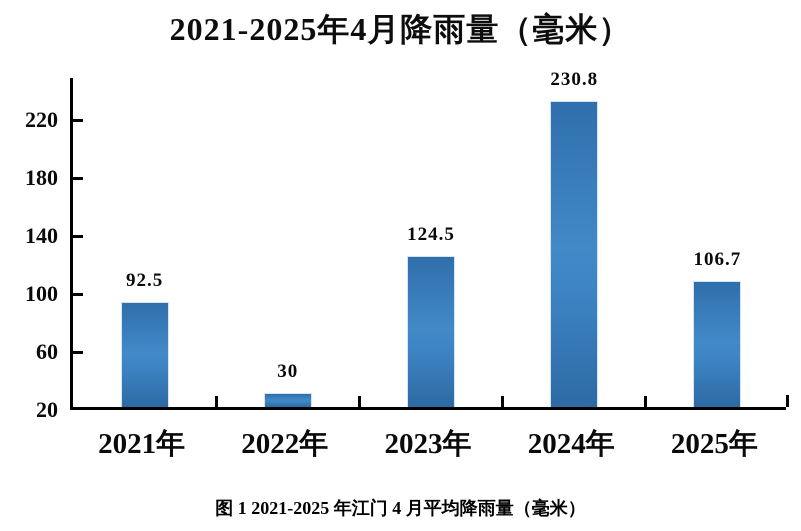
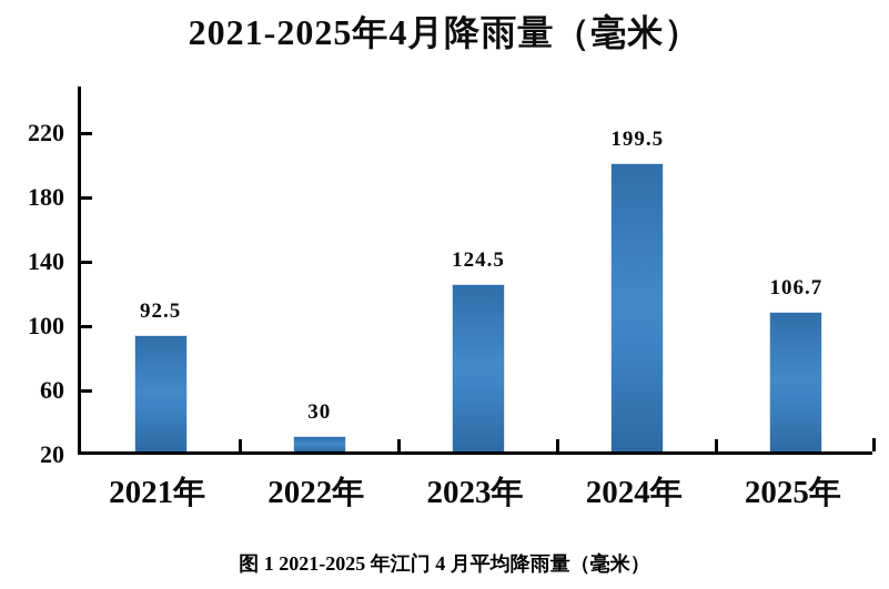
2024年: 230.8 -> 199.5
